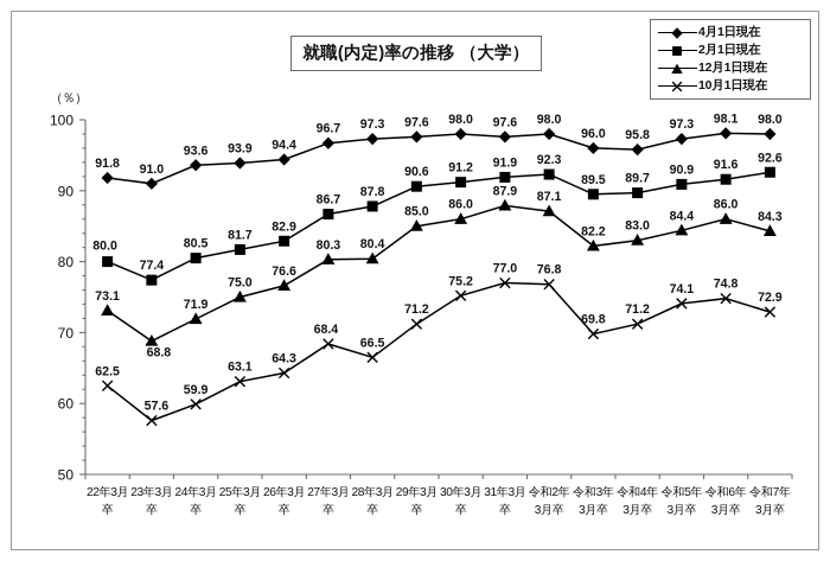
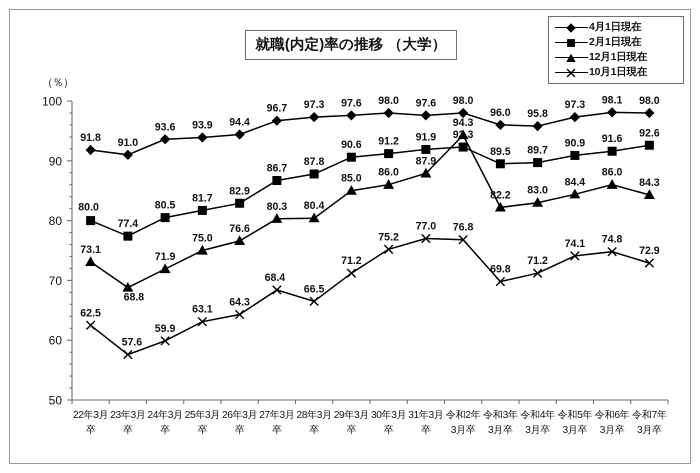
12月1日現在/令和2年3月卒: 87.1 -> 94.3
